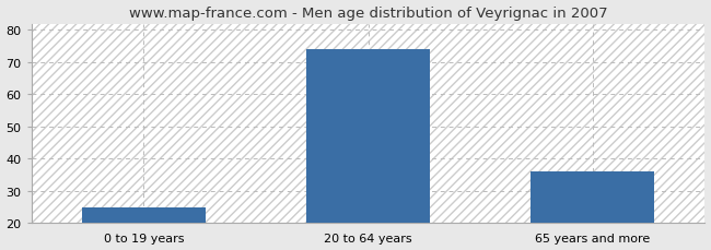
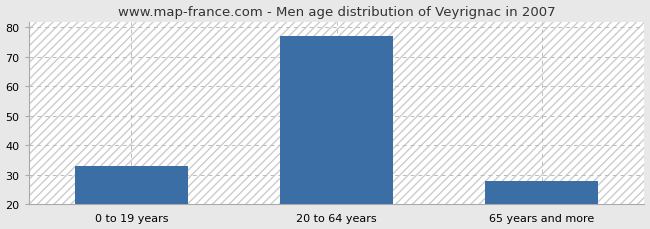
0 to 19 years: 25 -> 33
20 to 64 years: 74 -> 77
65 years and more: 36 -> 28
